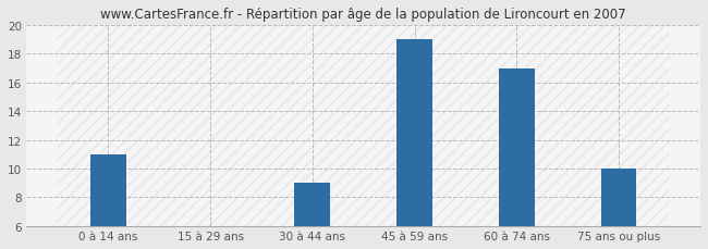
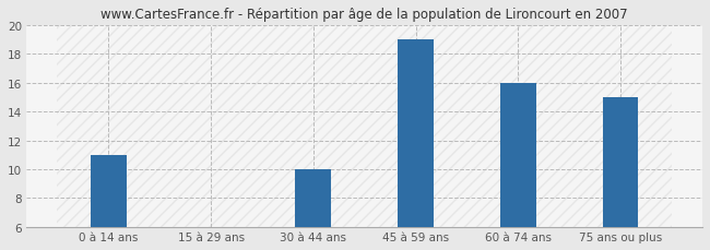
30 à 44 ans: 9 -> 10
60 à 74 ans: 17 -> 16
75 ans ou plus: 10 -> 15
